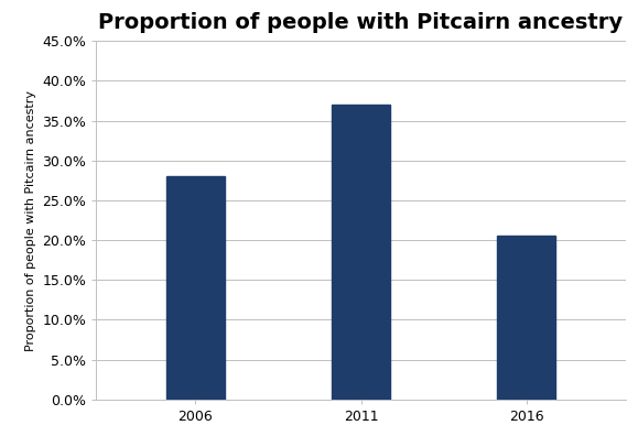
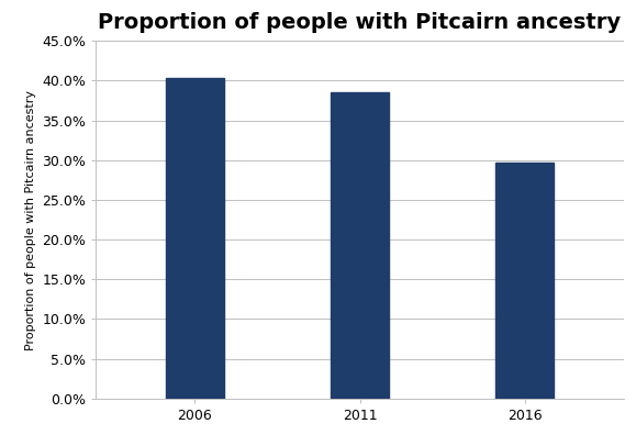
2006: 28.0% -> 40.4%
2011: 37.0% -> 38.5%
2016: 20.6% -> 29.7%
